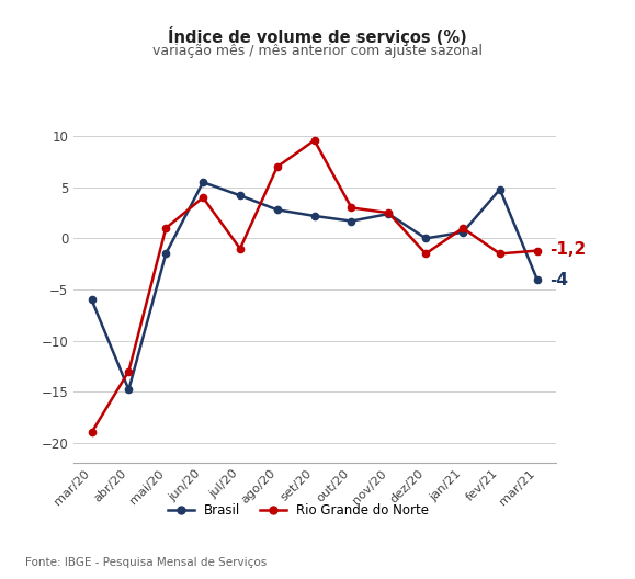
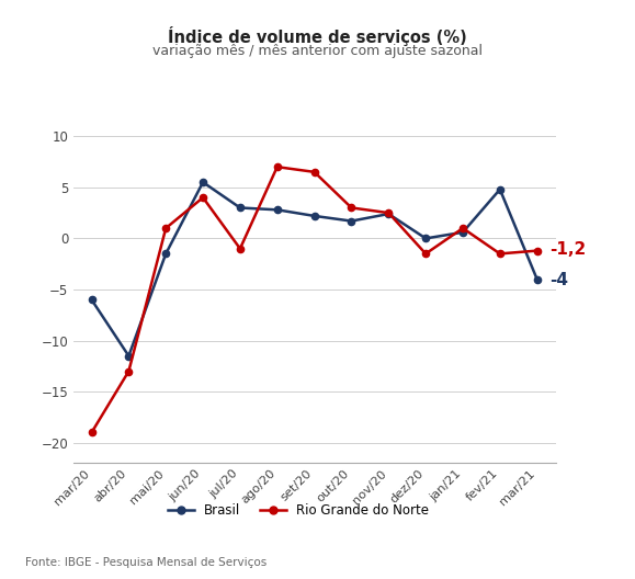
Brasil/abr/20: -14.8 -> -11.5
Brasil/jul/20: 4.2 -> 3.0
Rio Grande do Norte/set/20: 9.6 -> 6.5
